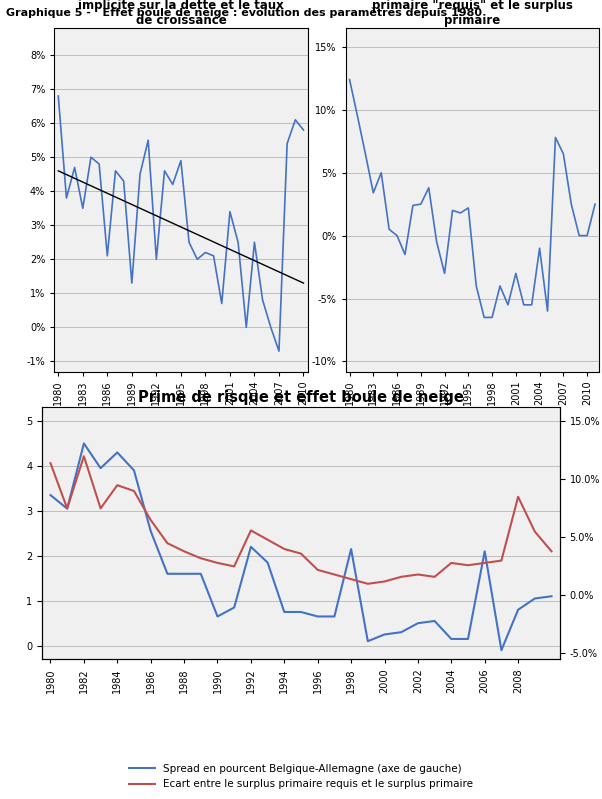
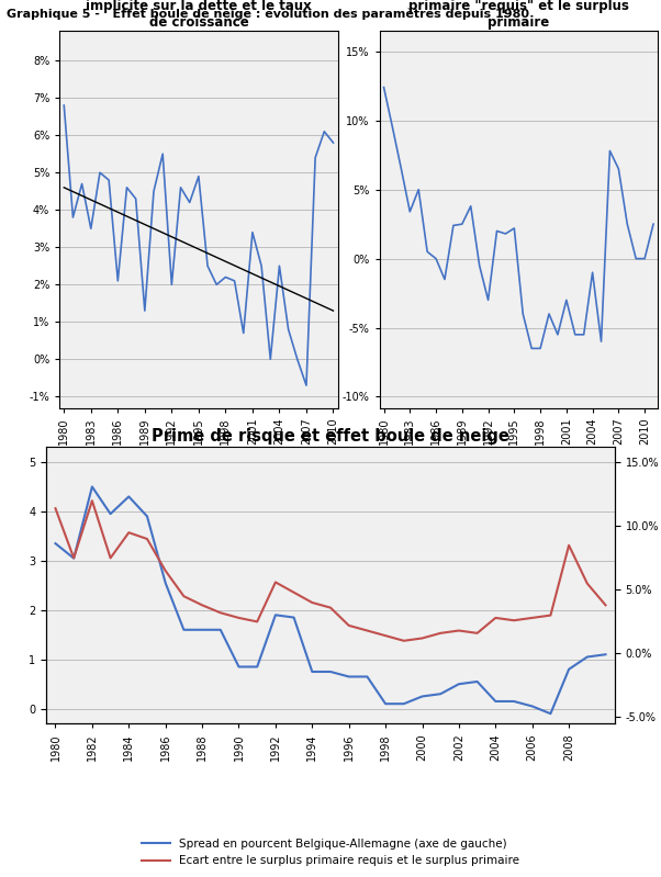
Prime de risque et effet boule de neige/Spread en pourcent Belgique-Allemagne (axe de gauche)/1990: 0.65 -> 0.85
Prime de risque et effet boule de neige/Spread en pourcent Belgique-Allemagne (axe de gauche)/1992: 2.20 -> 1.90
Prime de risque et effet boule de neige/Spread en pourcent Belgique-Allemagne (axe de gauche)/1998: 2.15 -> 0.10
Prime de risque et effet boule de neige/Spread en pourcent Belgique-Allemagne (axe de gauche)/2006: 2.10 -> 0.05
